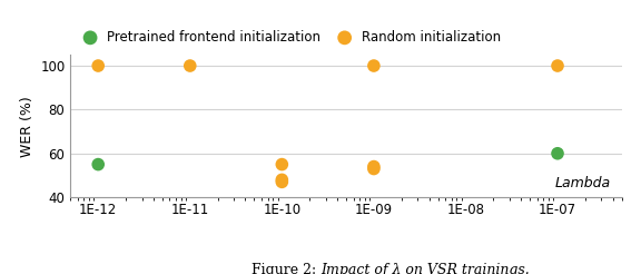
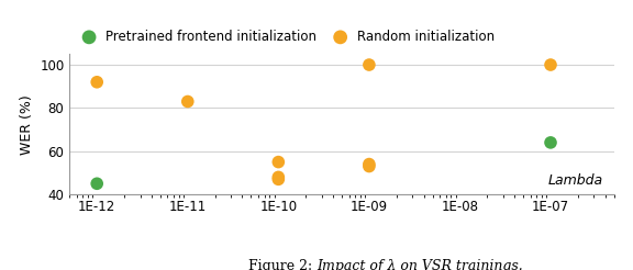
Pretrained frontend initialization/1E-12: 55 -> 45
Random initialization/1E-12: 100 -> 92
Random initialization/1E-11: 100 -> 83
Pretrained frontend initialization/1E-07: 60 -> 64
